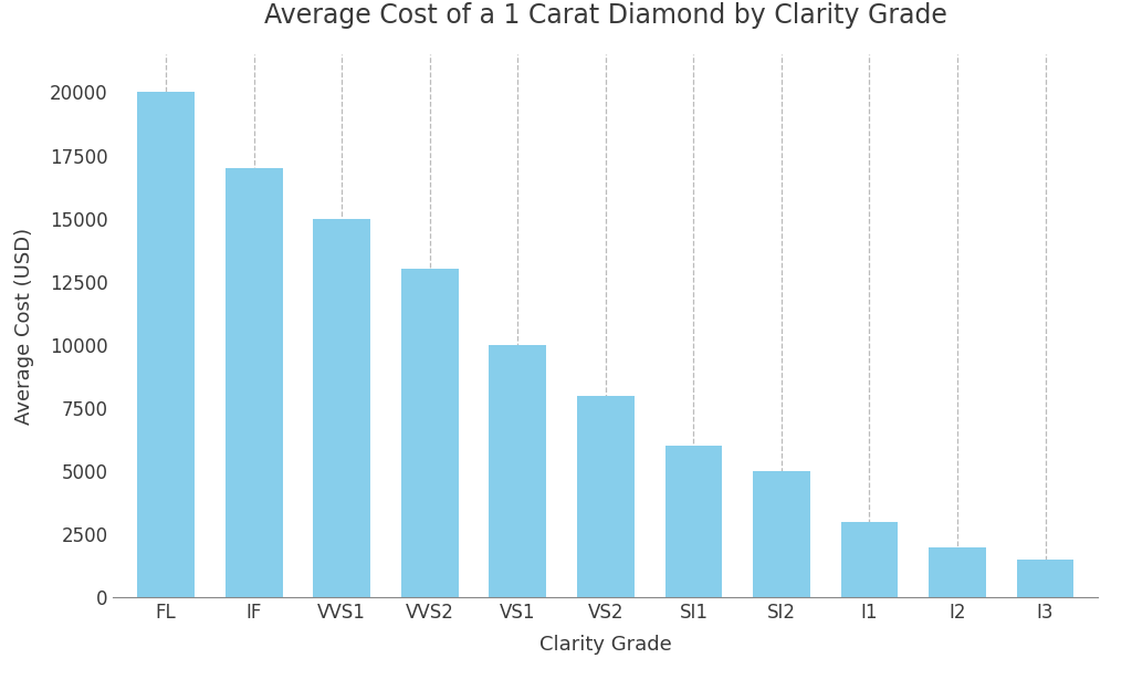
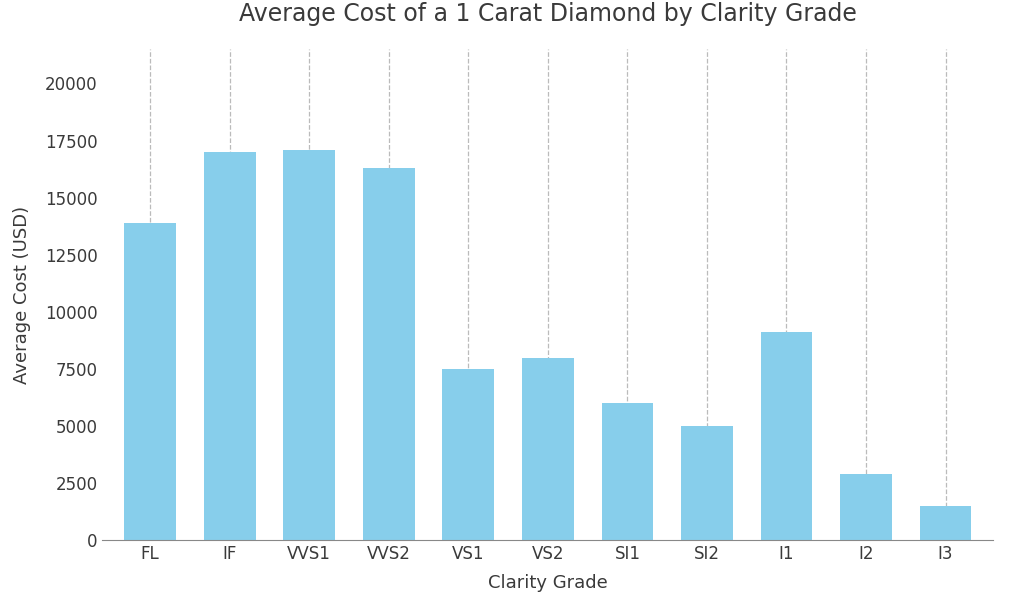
FL: 20000 -> 13900
VVS1: 15000 -> 17100
VVS2: 13000 -> 16300
VS1: 10000 -> 7500
I1: 3000 -> 9100
I2: 2000 -> 2900
